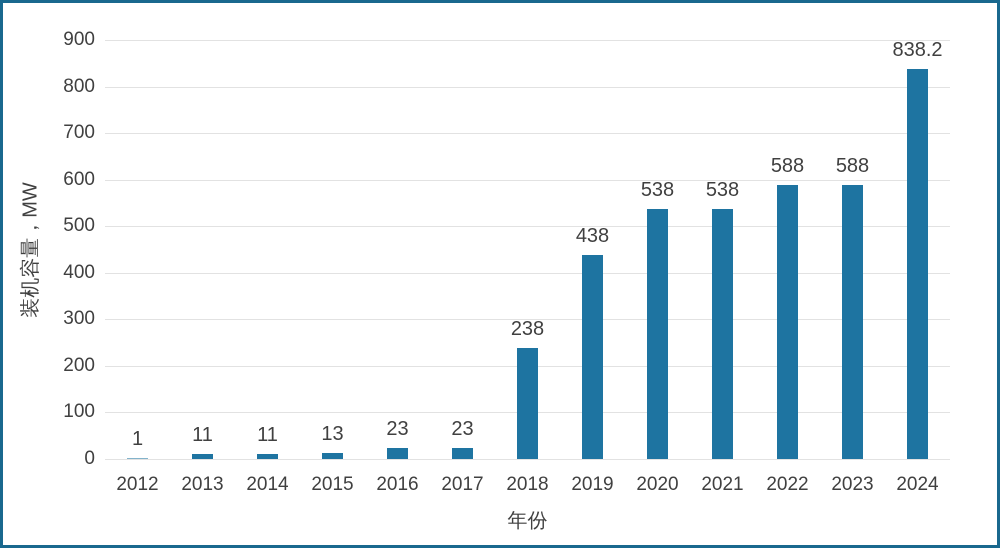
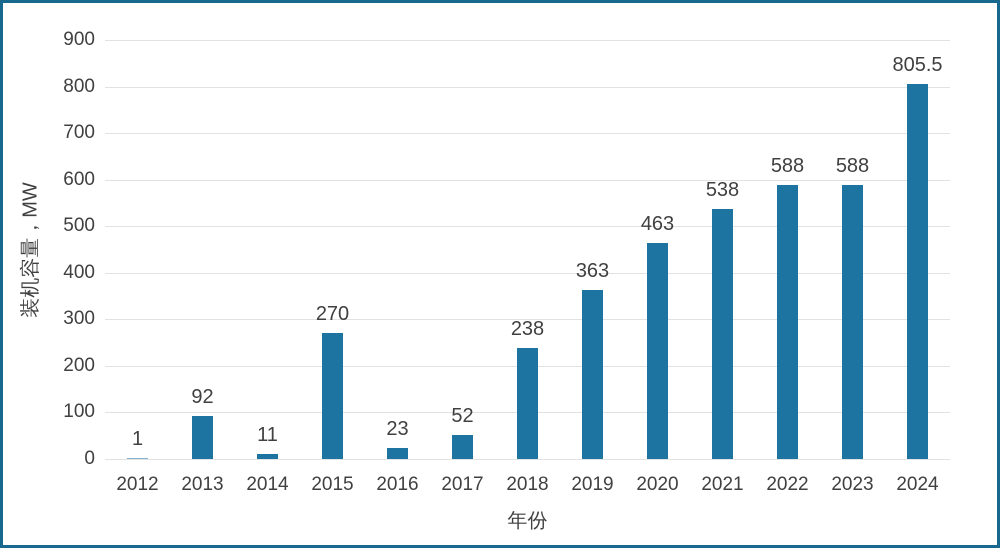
2013: 11 -> 92
2015: 13 -> 270
2017: 23 -> 52
2019: 438 -> 363
2020: 538 -> 463
2024: 838.2 -> 805.5
